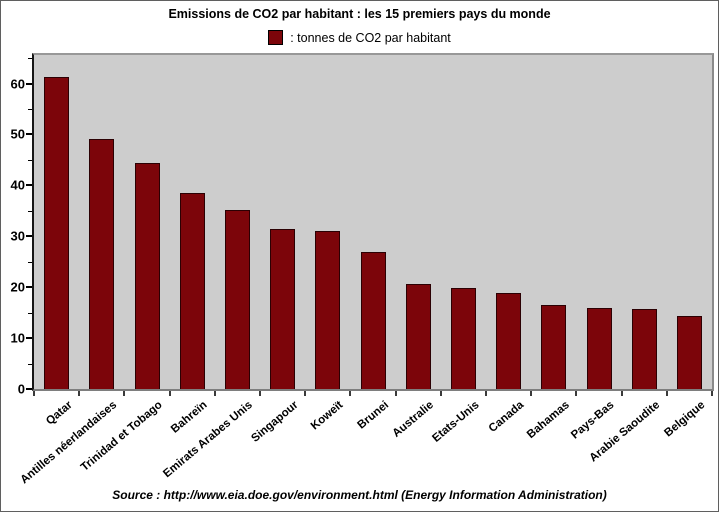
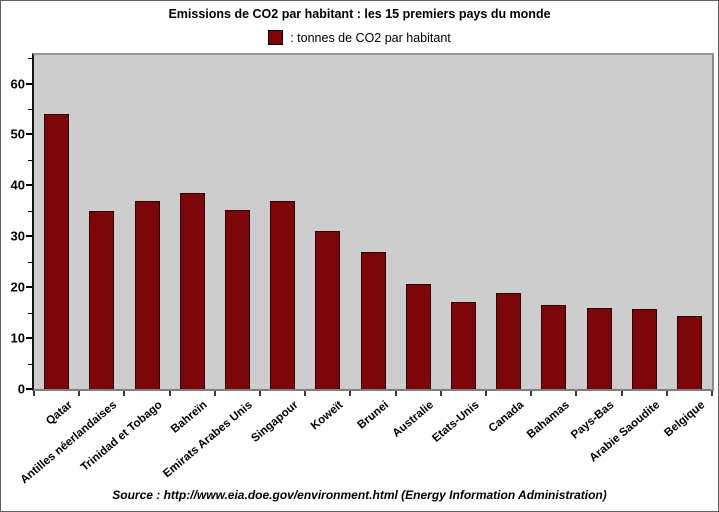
Qatar: 61 -> 54
Antilles néerlandaises: 49 -> 35
Trinidad et Tobago: 44 -> 37
Singapour: 31 -> 37
Etats-Unis: 20 -> 17
